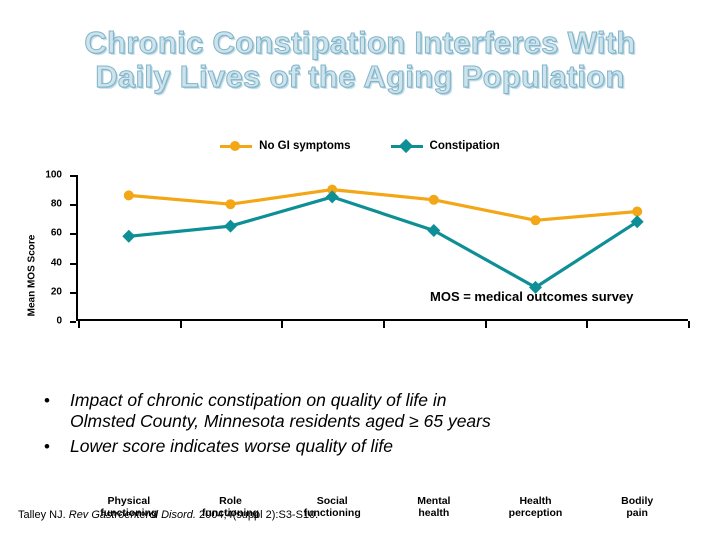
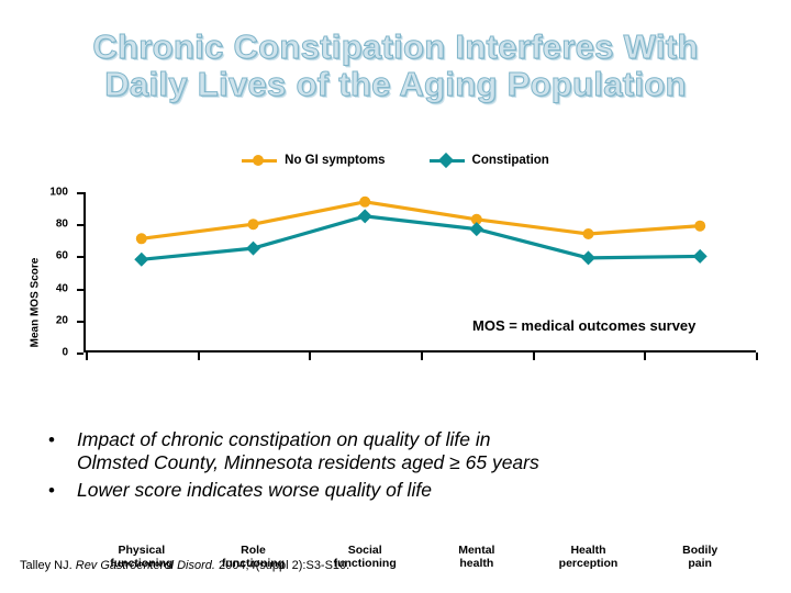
No GI symptoms/Physical functioning: 86 -> 71
No GI symptoms/Social functioning: 90 -> 94
Constipation/Mental health: 62 -> 77
No GI symptoms/Health perception: 69 -> 74
Constipation/Health perception: 23 -> 59
No GI symptoms/Bodily pain: 75 -> 79
Constipation/Bodily pain: 68 -> 60
